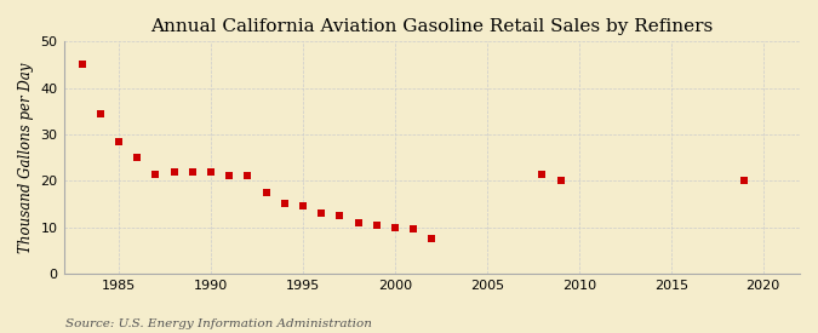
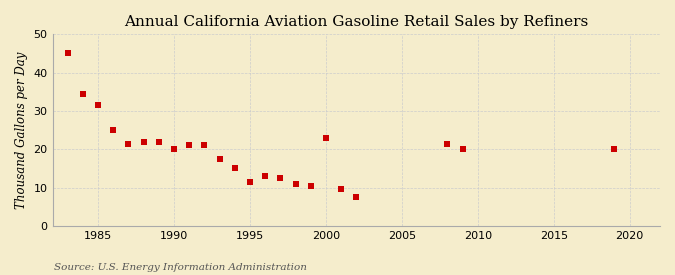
1985: 28.5 -> 31.5
1990: 22.0 -> 20.0
1995: 14.5 -> 11.5
2000: 10.0 -> 23.0
